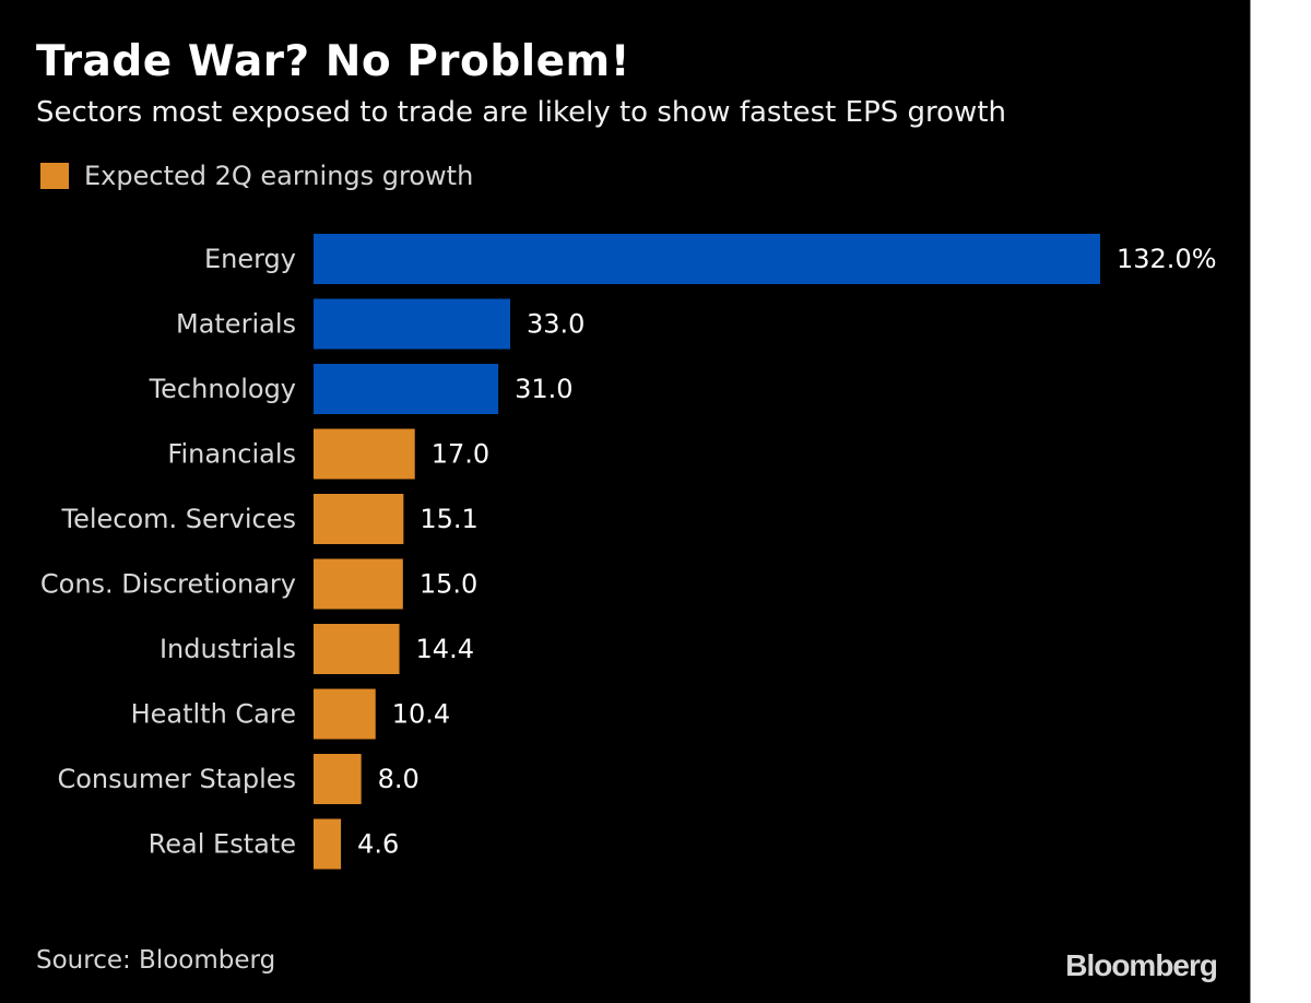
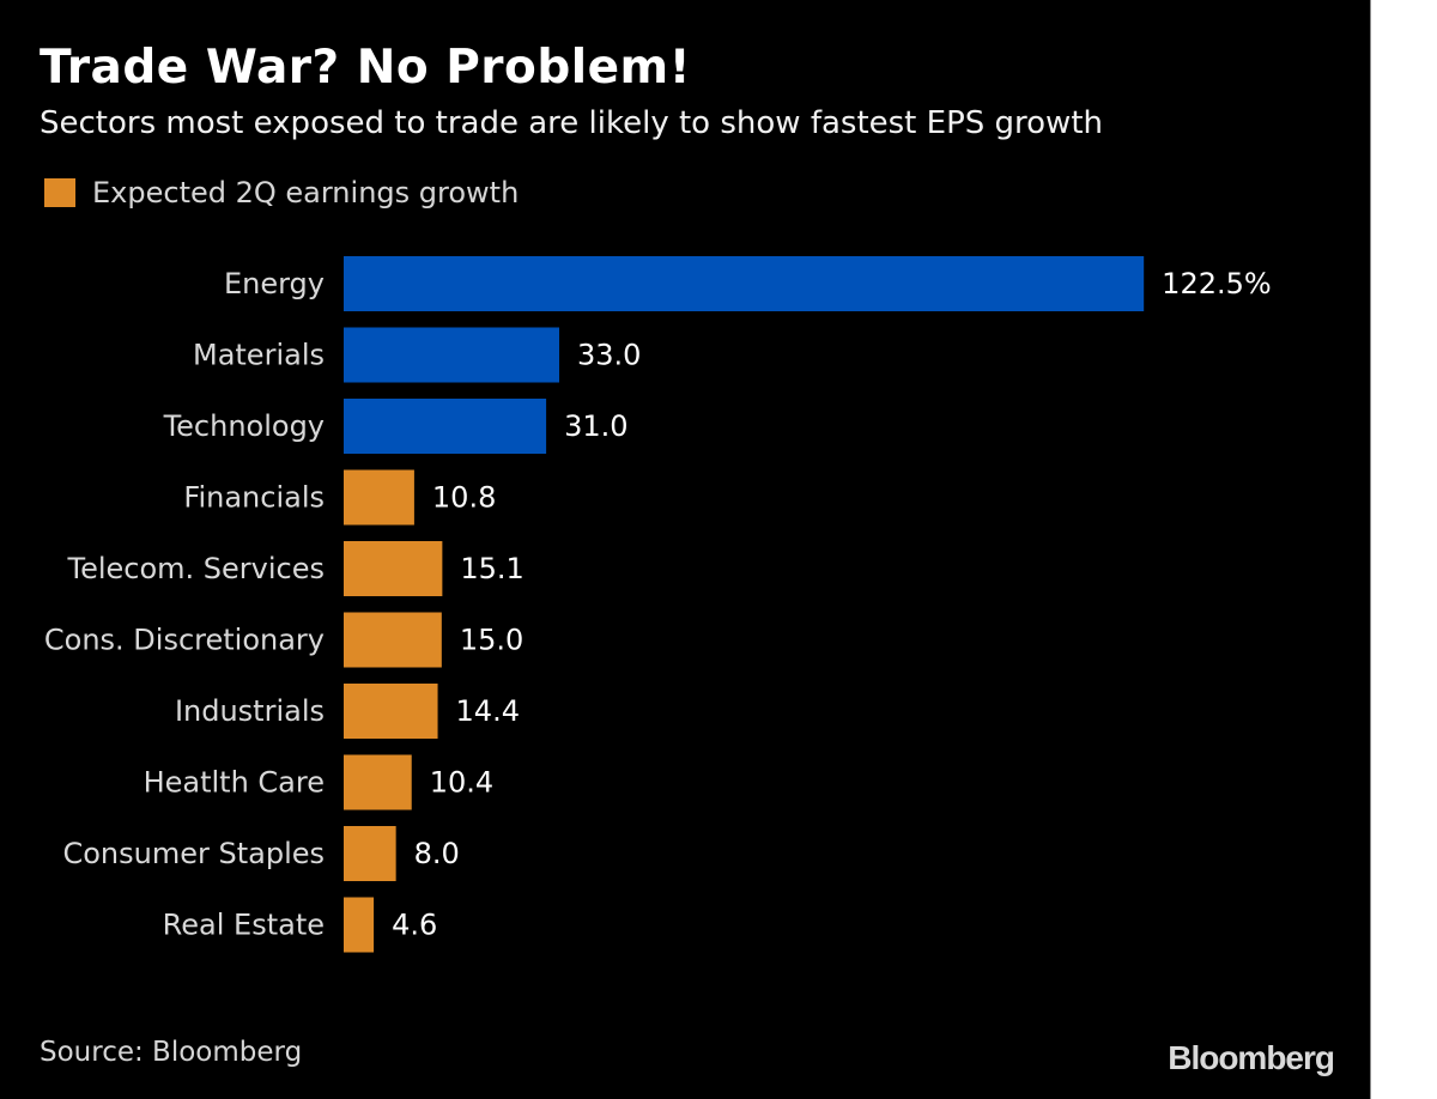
Energy: 132.0% -> 122.5%
Financials: 17.0 -> 10.8
